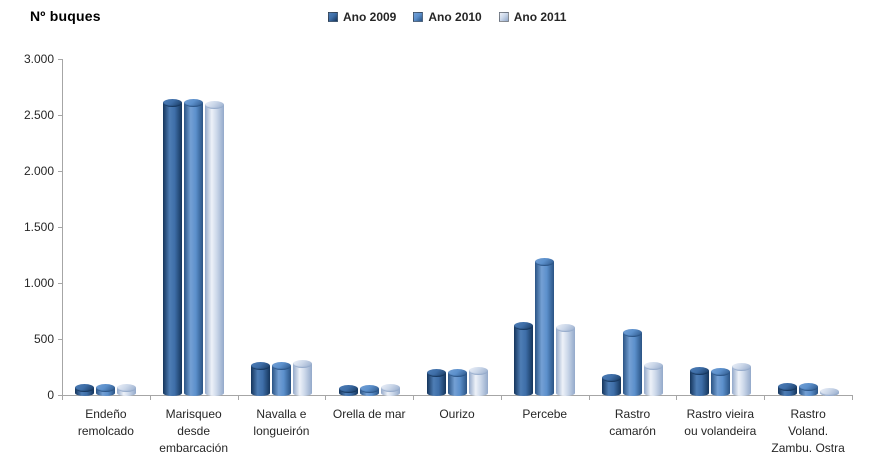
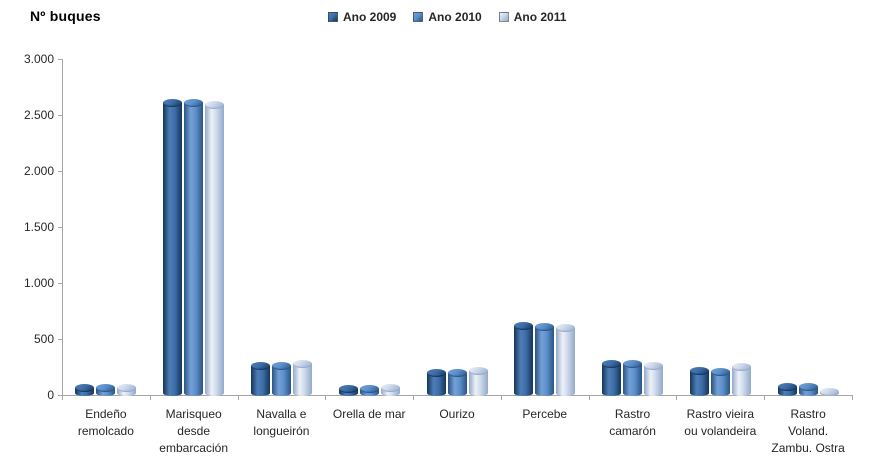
Ano 2010/Percebe: 1190 -> 600
Ano 2009/Rastro camarón: 150 -> 280
Ano 2010/Rastro camarón: 550 -> 280
